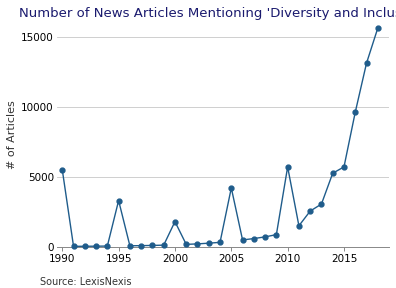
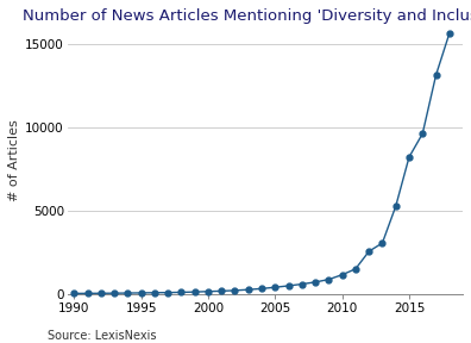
1990: 5500 -> 0
1995: 3300 -> 100
2000: 1800 -> 200
2005: 4200 -> 400
2010: 5700 -> 1200
2015: 5700 -> 8200
